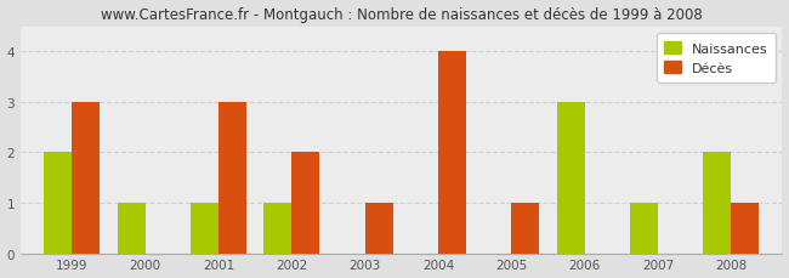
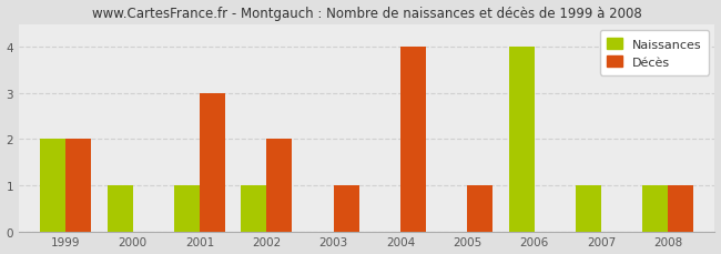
Décès/1999: 3 -> 2
Naissances/2006: 3 -> 4
Naissances/2008: 2 -> 1
